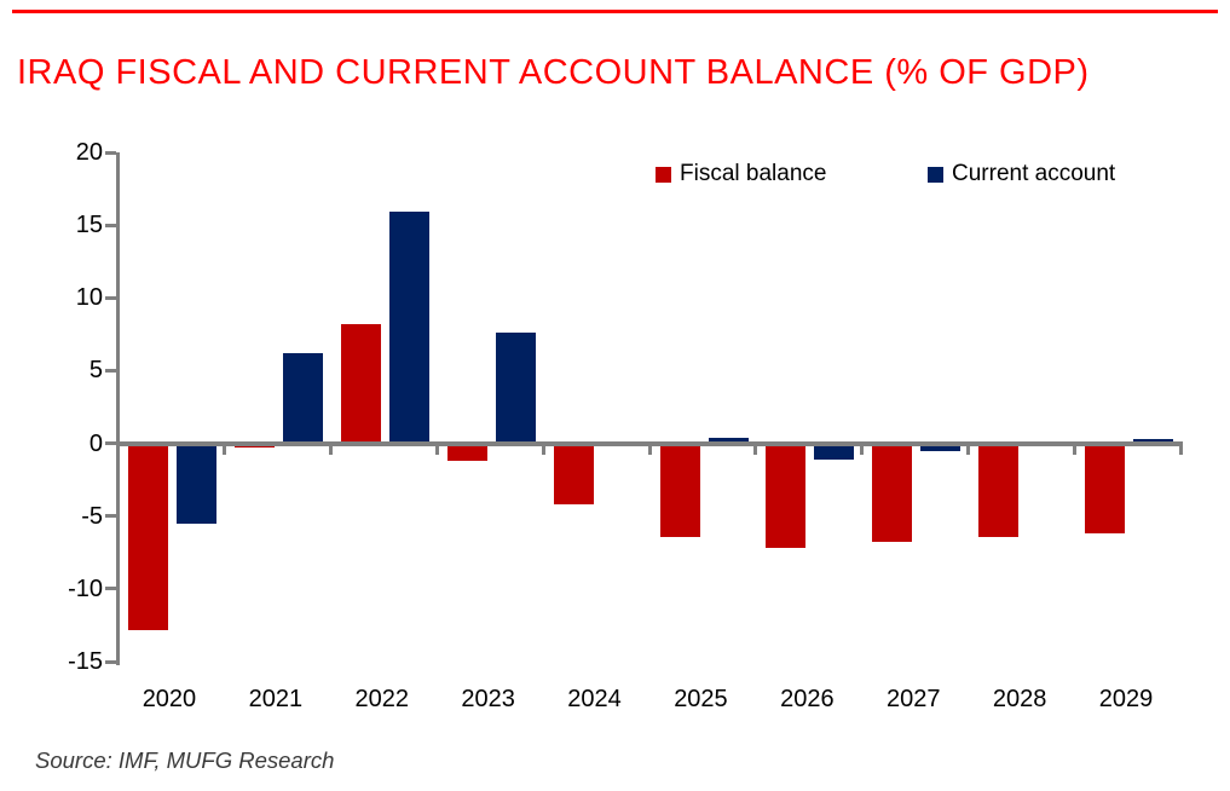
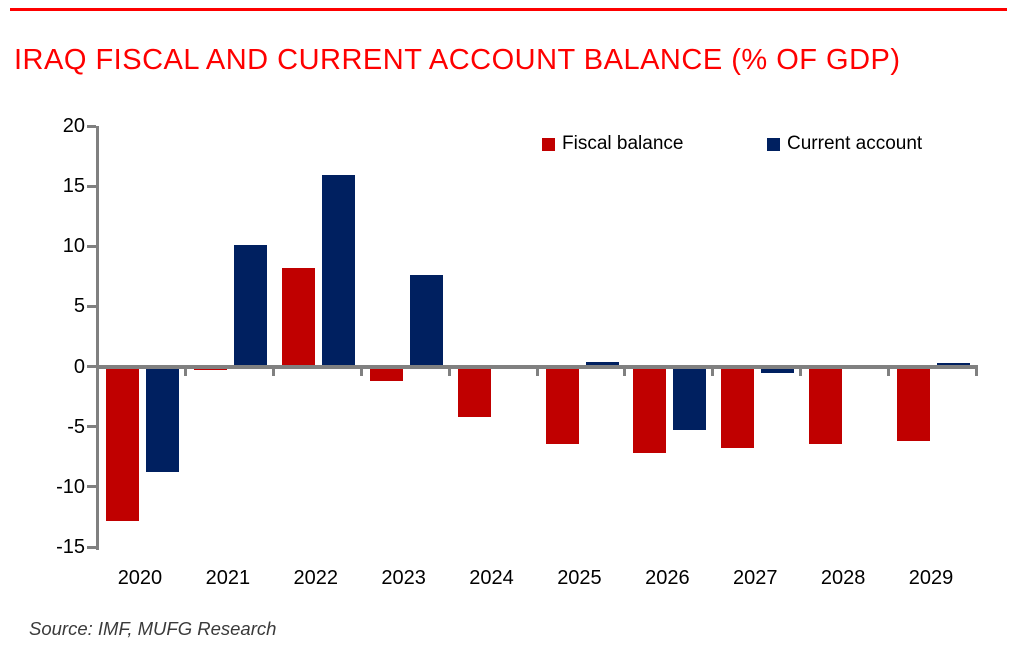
Current account/2020: -5.5 -> -8.8
Current account/2021: 6.2 -> 10.1
Current account/2026: -1.1 -> -5.3
